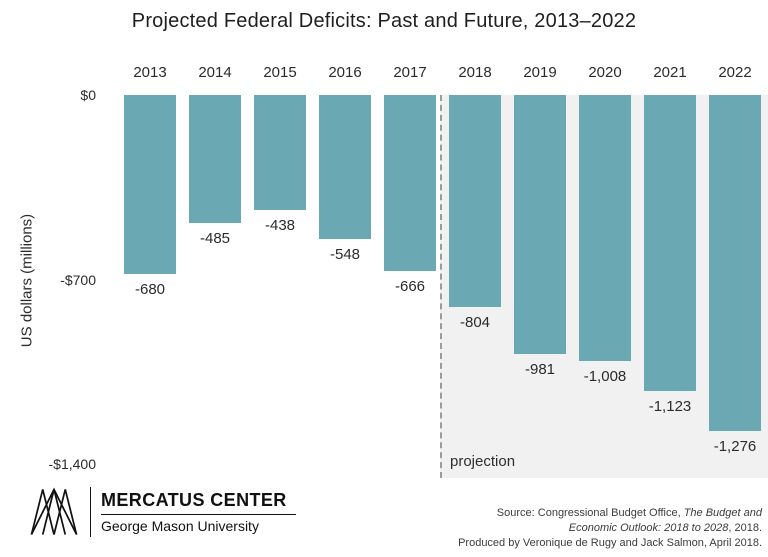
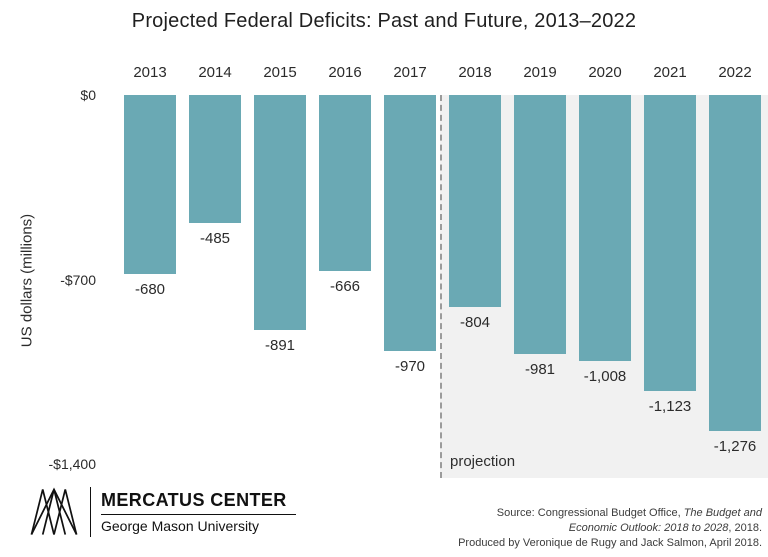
2015: -438 -> -891
2016: -548 -> -666
2017: -666 -> -970
